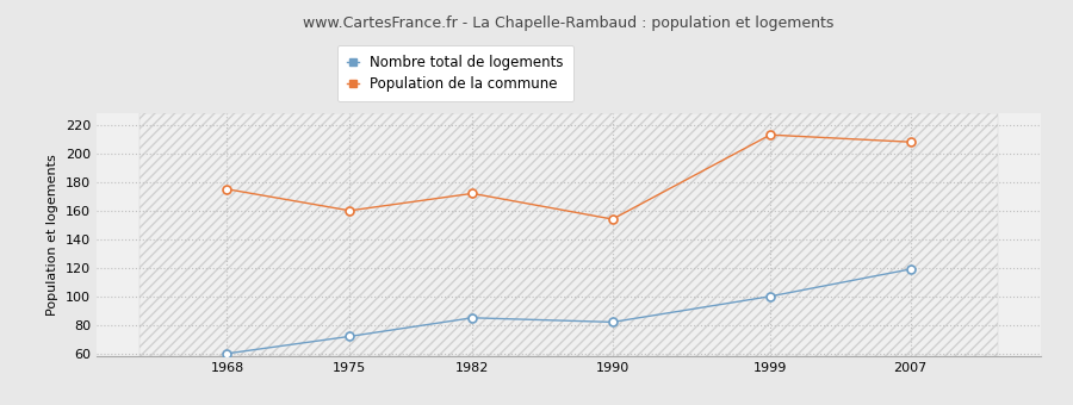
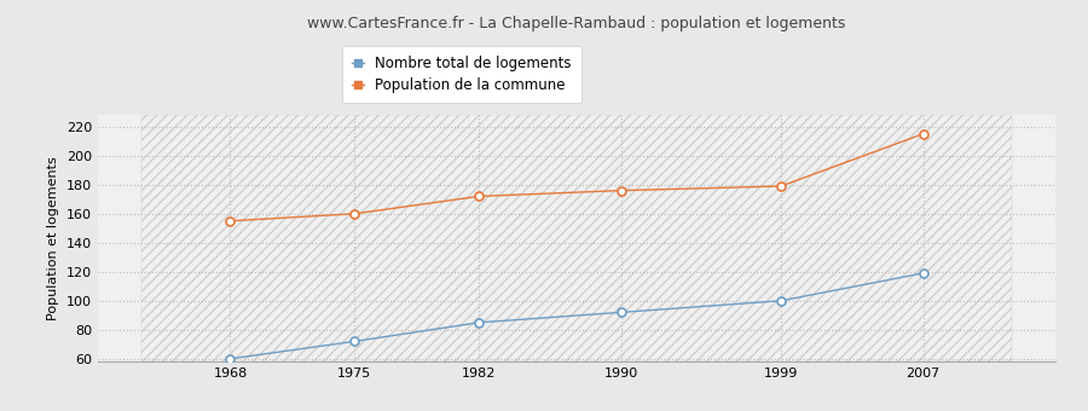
Population de la commune/1968: 175 -> 155
Nombre total de logements/1990: 82 -> 92
Population de la commune/1990: 154 -> 176
Population de la commune/1999: 213 -> 179
Population de la commune/2007: 208 -> 215
